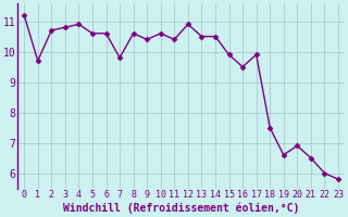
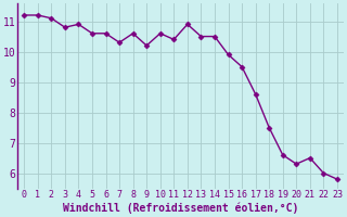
1: 9.7 -> 11.2
2: 10.7 -> 11.1
7: 9.8 -> 10.3
9: 10.4 -> 10.2
17: 9.9 -> 8.6
20: 6.9 -> 6.3
